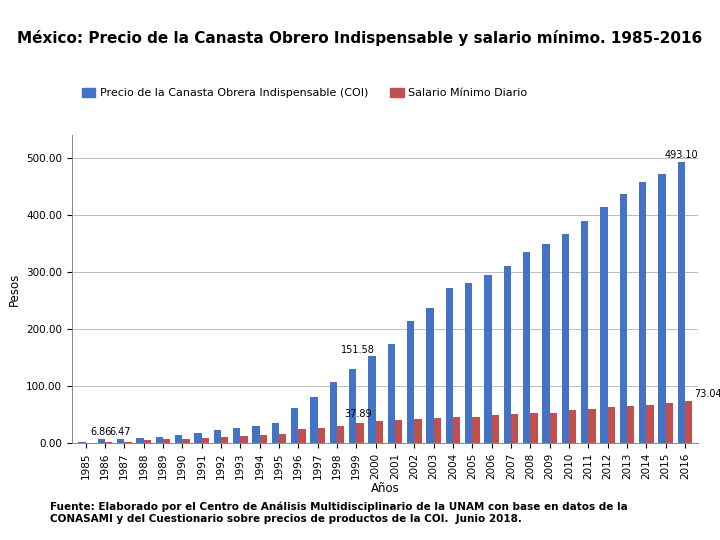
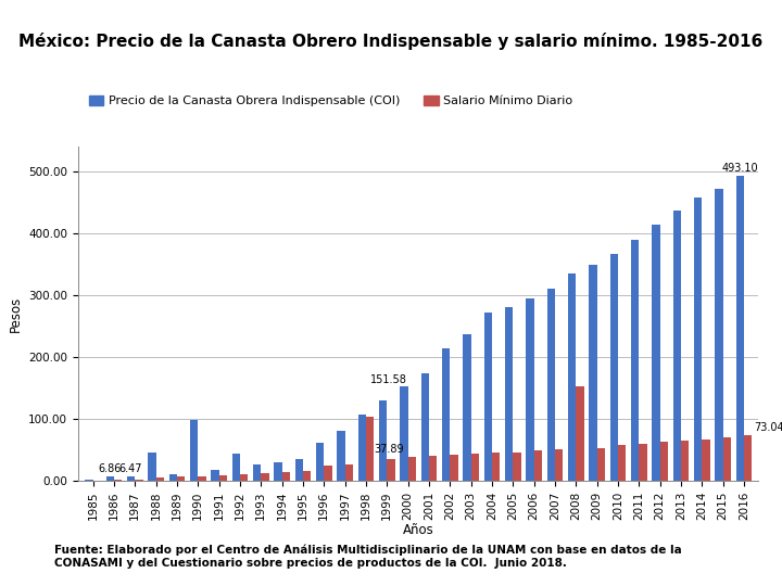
Precio de la Canasta Obrera Indispensable (COI)/1988: 8 -> 46
Precio de la Canasta Obrera Indispensable (COI)/1990: 13 -> 98
Precio de la Canasta Obrera Indispensable (COI)/1992: 22 -> 44
Salario Mínimo Diario/1998: 30 -> 104
Salario Mínimo Diario/2008: 52 -> 152
